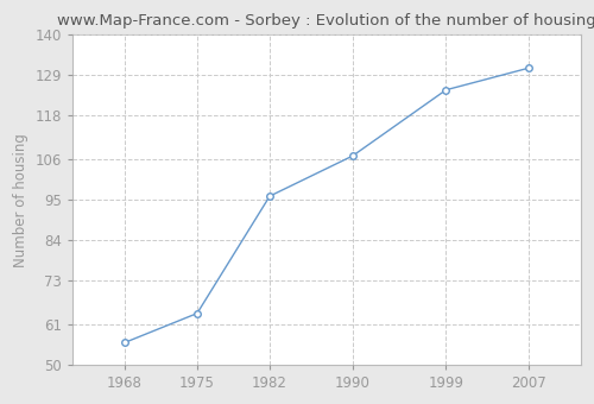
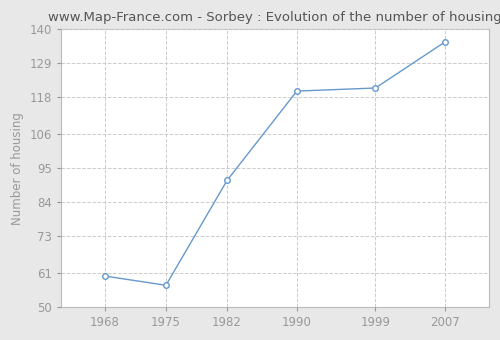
1968: 56 -> 60
1975: 64 -> 57
1982: 96 -> 91
1990: 107 -> 120
1999: 125 -> 121
2007: 131 -> 136
